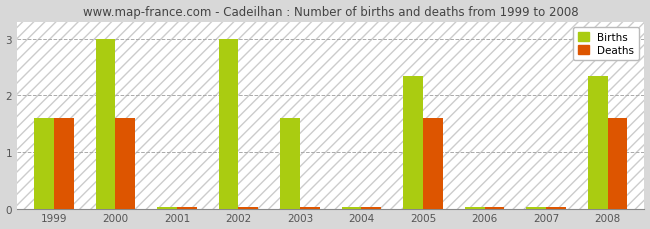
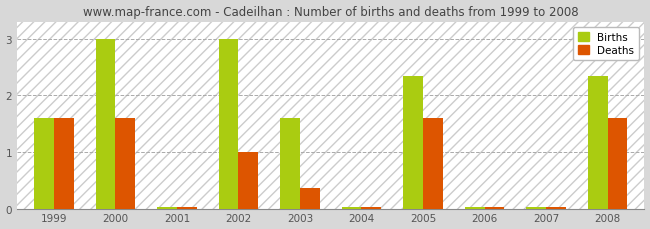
Deaths/2002: 0.02 -> 1.00
Deaths/2003: 0.02 -> 0.36
